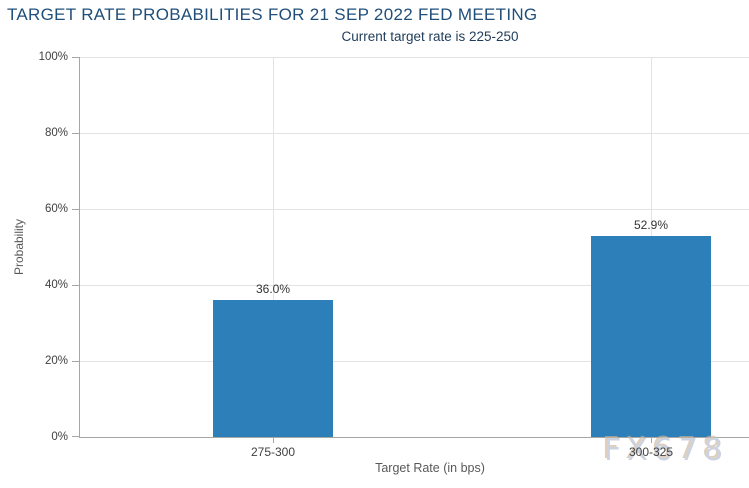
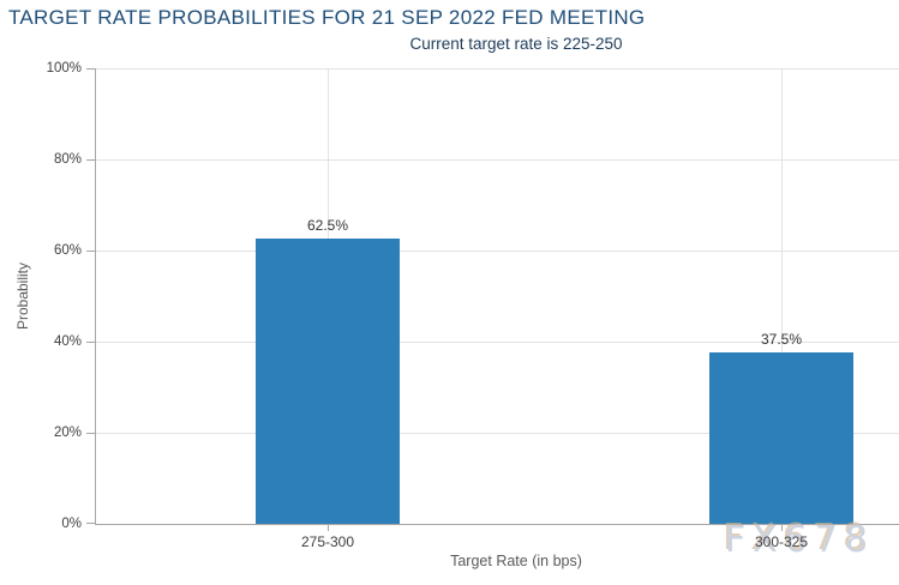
275-300: 36.0% -> 62.5%
300-325: 52.9% -> 37.5%
